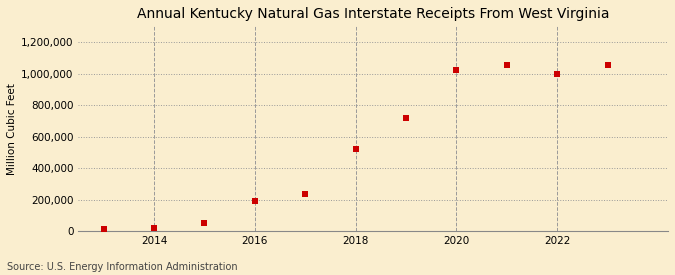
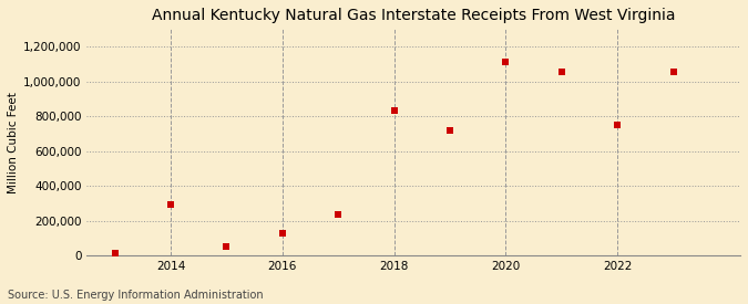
2014: 20,000 -> 290,000
2016: 190,000 -> 130,000
2018: 520,000 -> 830,000
2020: 1,020,000 -> 1,110,000
2022: 1,000,000 -> 750,000
